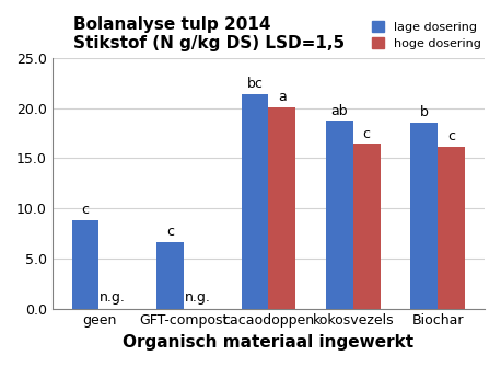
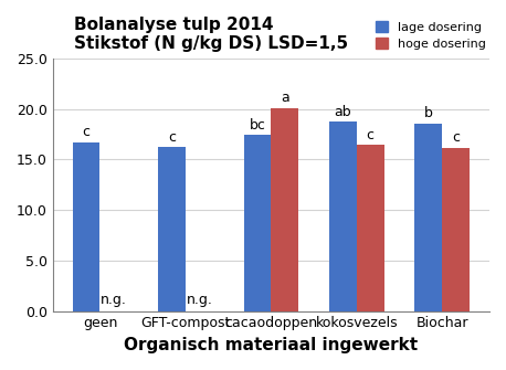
lage dosering/geen: 8.8 -> 16.7
lage dosering/GFT-compost: 6.6 -> 16.2
lage dosering/cacaodoppen: 21.4 -> 17.4
